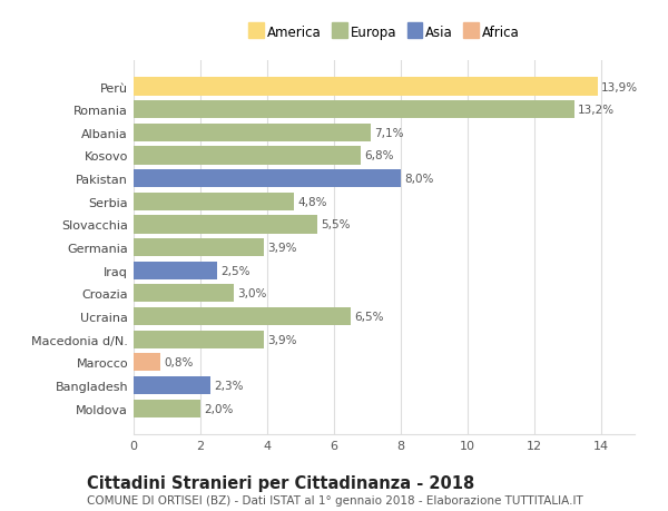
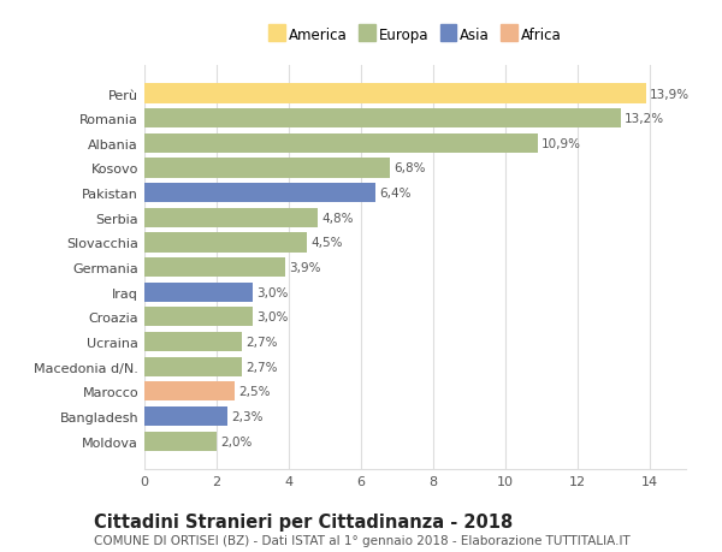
Albania: 7,1% -> 10,9%
Pakistan: 8,0% -> 6,4%
Slovacchia: 5,5% -> 4,5%
Iraq: 2,5% -> 3,0%
Ucraina: 6,5% -> 2,7%
Macedonia d/N.: 3,9% -> 2,7%
Marocco: 0,8% -> 2,5%
